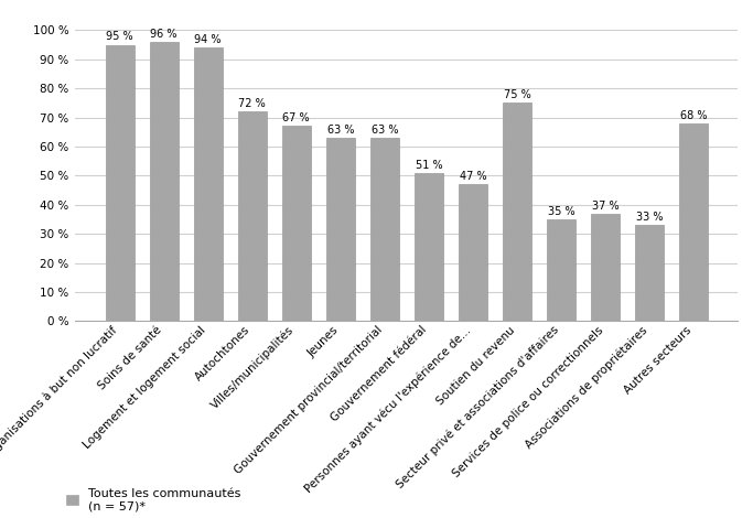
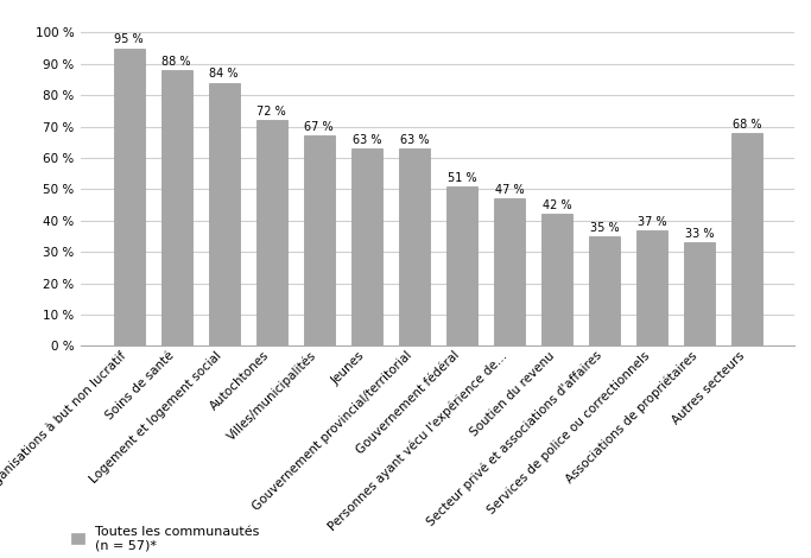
Soins de santé: 96 -> 88
Logement et logement social: 94 -> 84
Soutien du revenu: 75 -> 42
